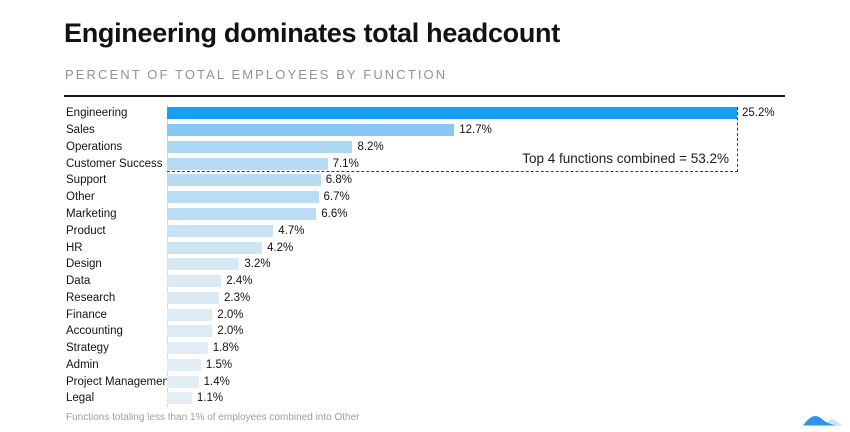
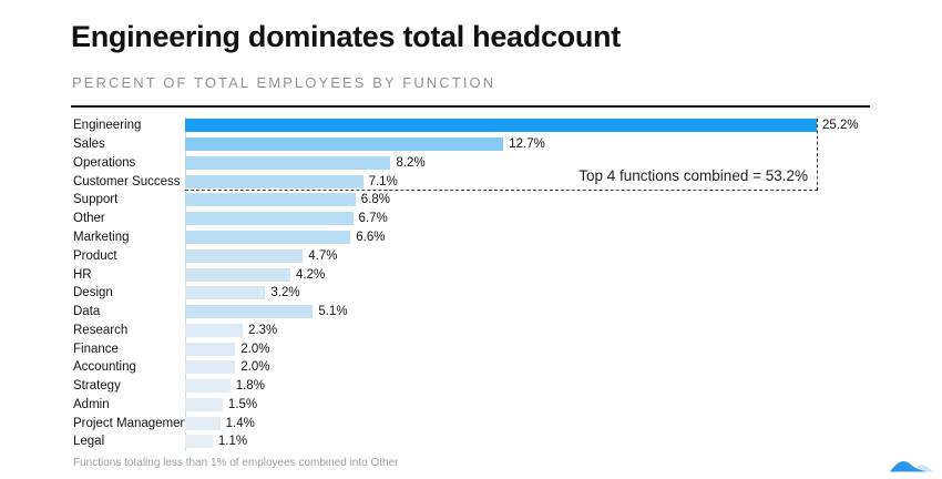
Data: 2.4% -> 5.1%
